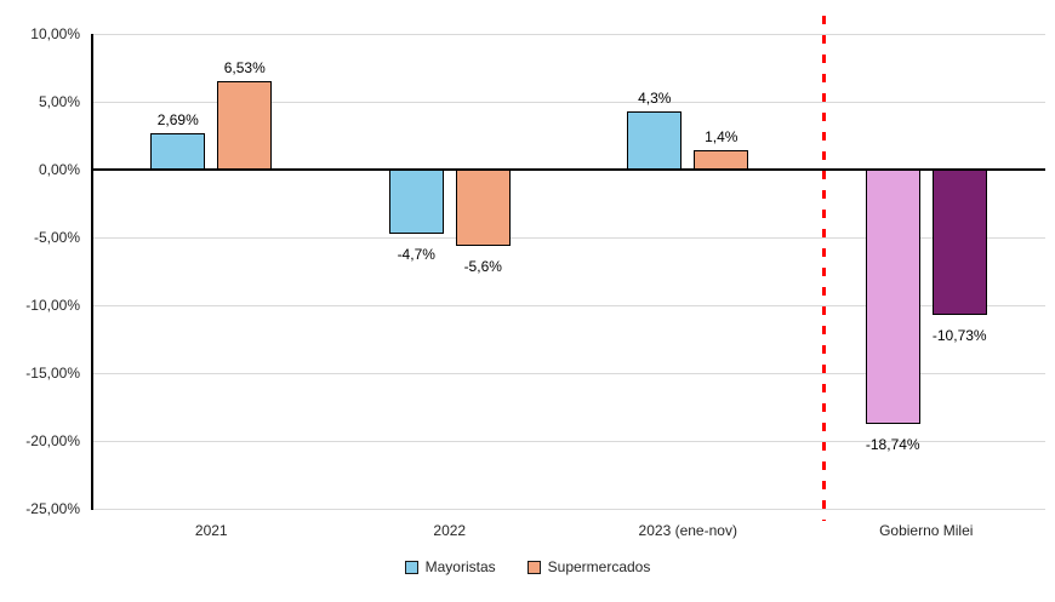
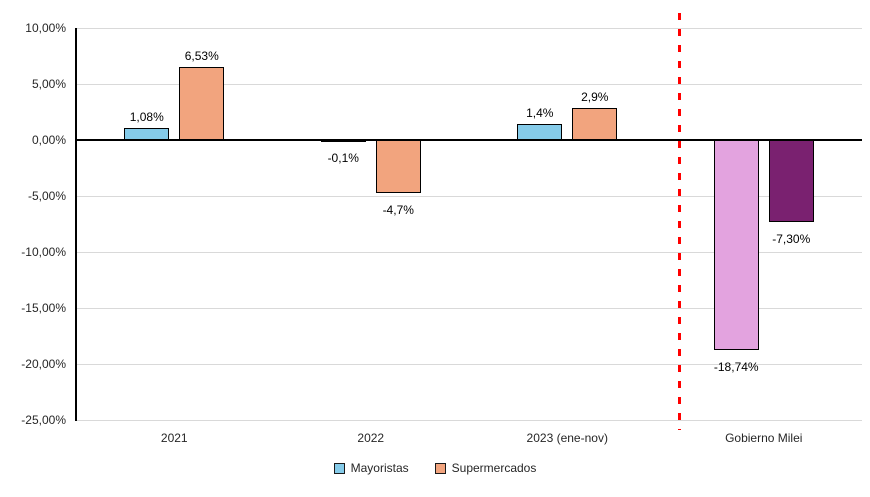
Mayoristas/2021: 2,69% -> 1,08%
Mayoristas/2022: -4,7% -> -0,1%
Supermercados/2022: -5,6% -> -4,7%
Mayoristas/2023 (ene-nov): 4,3% -> 1,4%
Supermercados/2023 (ene-nov): 1,4% -> 2,9%
Supermercados/Gobierno Milei: -10,73% -> -7,30%
